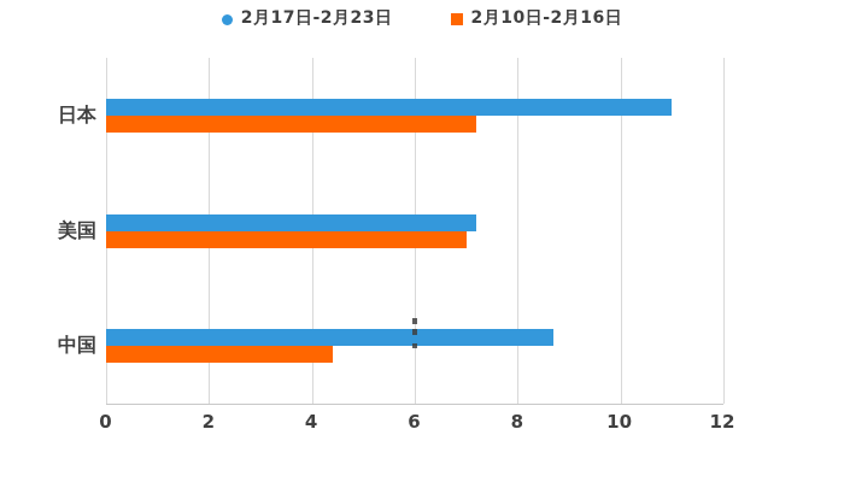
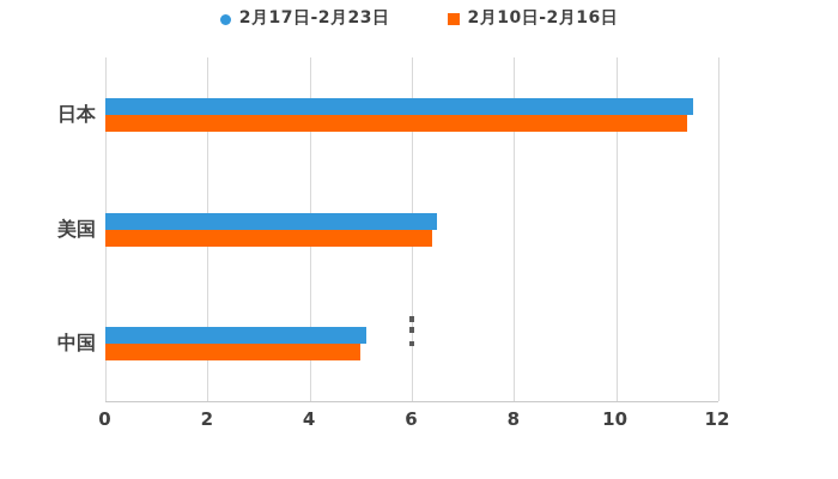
2月17日-2月23日/日本: 11.0 -> 11.5
2月10日-2月16日/日本: 7.2 -> 11.4
2月17日-2月23日/美国: 7.2 -> 6.5
2月10日-2月16日/美国: 7.0 -> 6.4
2月17日-2月23日/中国: 8.7 -> 5.1
2月10日-2月16日/中国: 4.4 -> 5.0
